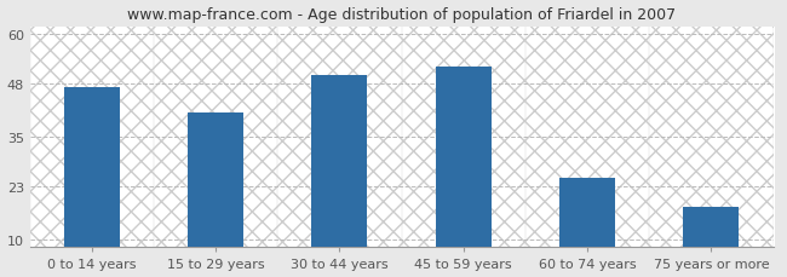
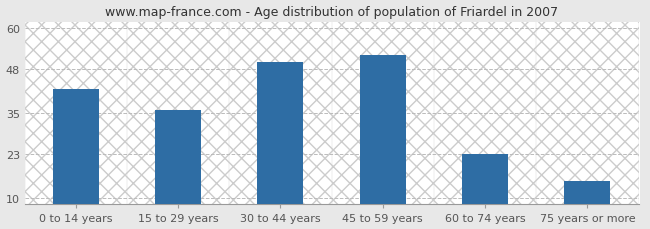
0 to 14 years: 47 -> 42
15 to 29 years: 41 -> 36
60 to 74 years: 25 -> 23
75 years or more: 18 -> 15
